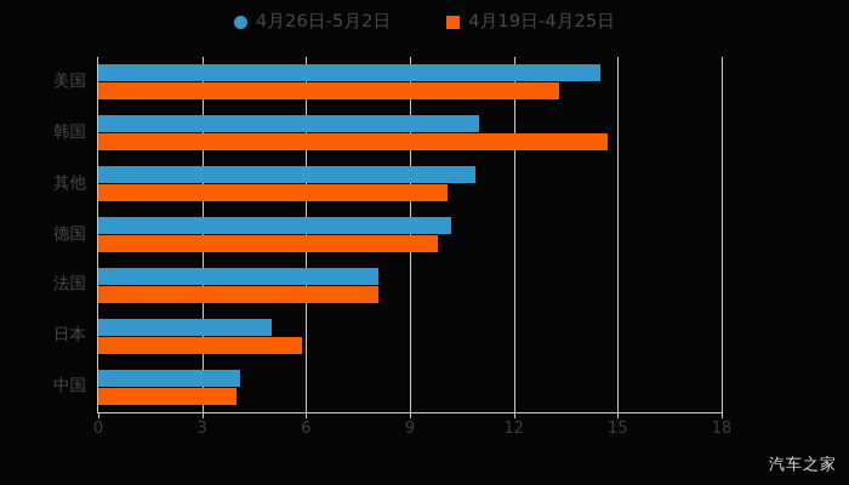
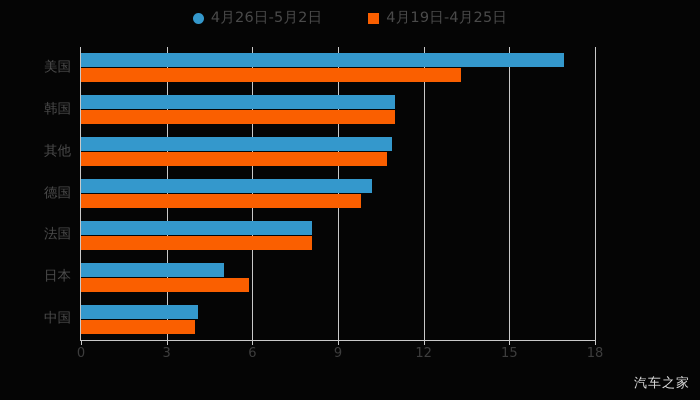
4月26日-5月2日/美国: 14.5 -> 16.9
4月19日-4月25日/韩国: 14.7 -> 11.0
4月19日-4月25日/其他: 10.1 -> 10.7
